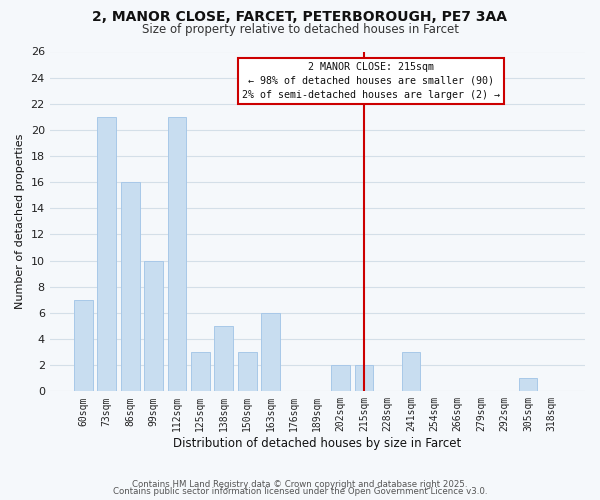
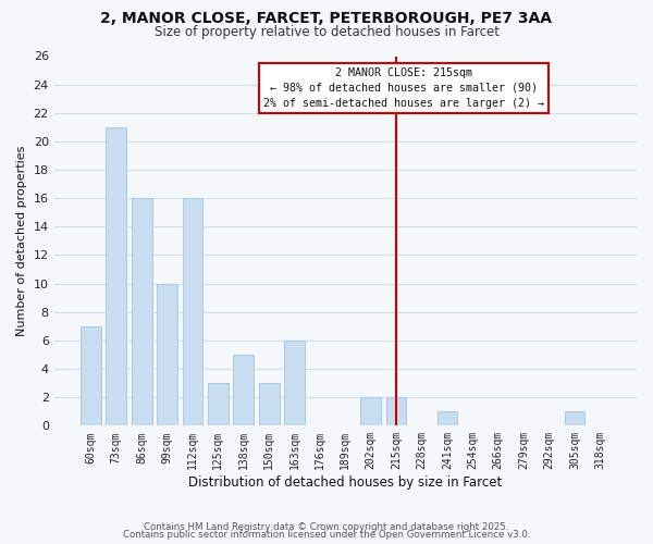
112sqm: 21 -> 16
241sqm: 3 -> 1
